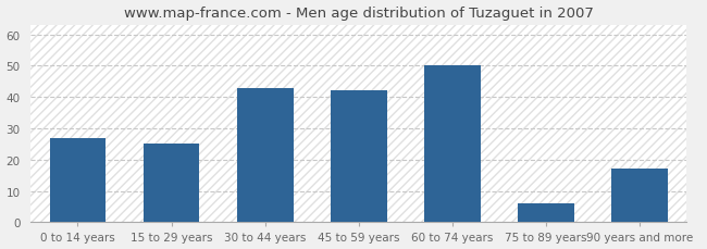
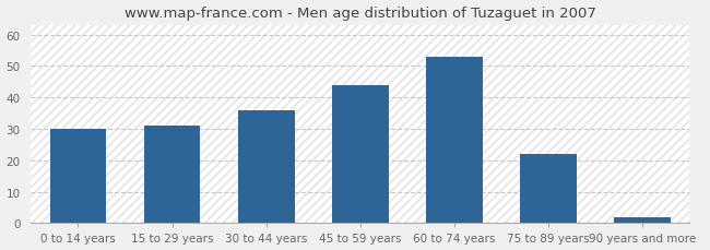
0 to 14 years: 27 -> 30
15 to 29 years: 25 -> 31
30 to 44 years: 43 -> 36
45 to 59 years: 42 -> 44
60 to 74 years: 50 -> 53
75 to 89 years: 6 -> 22
90 years and more: 17 -> 2
